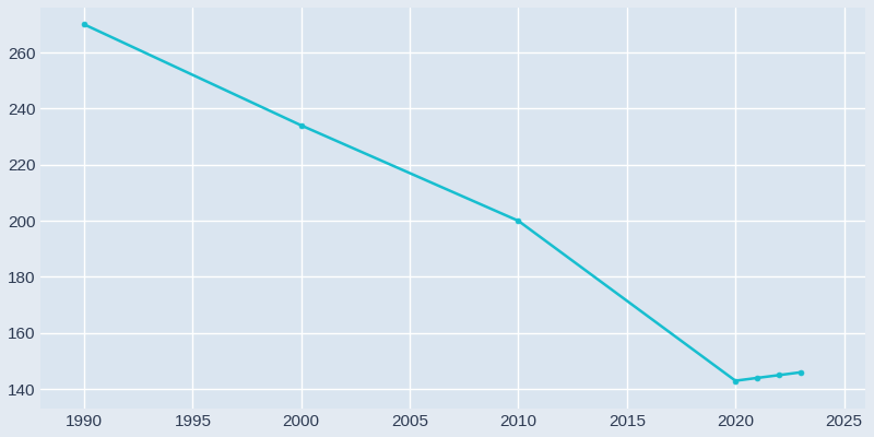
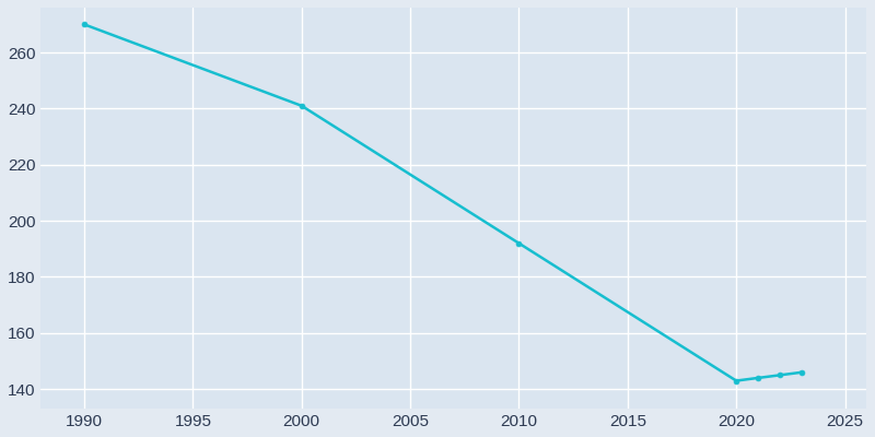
2000: 234 -> 241
2010: 200 -> 192
